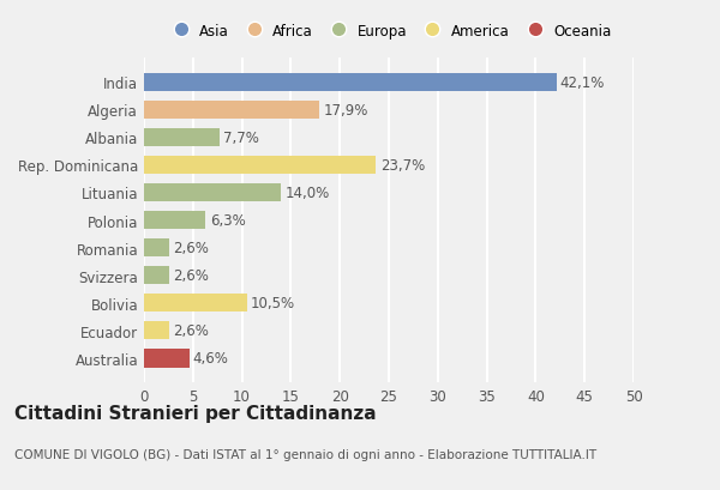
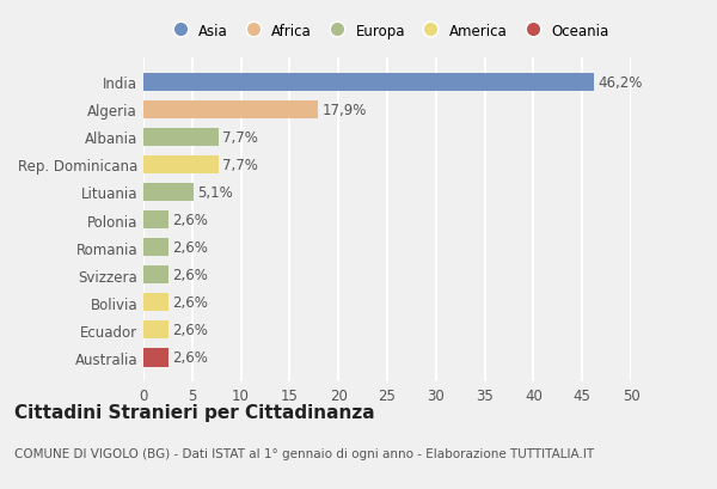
India: 42,1% -> 46,2%
Rep. Dominicana: 23,7% -> 7,7%
Lituania: 14,0% -> 5,1%
Polonia: 6,3% -> 2,6%
Bolivia: 10,5% -> 2,6%
Australia: 4,6% -> 2,6%
